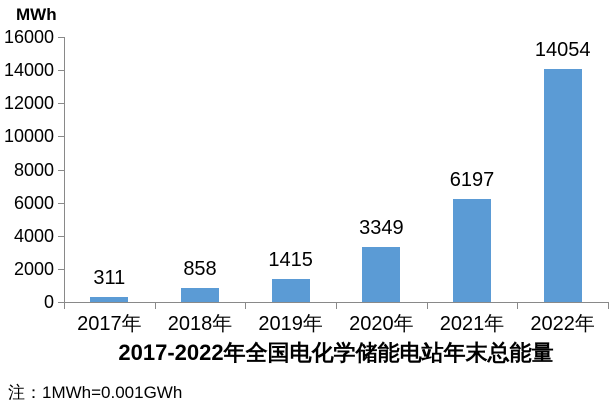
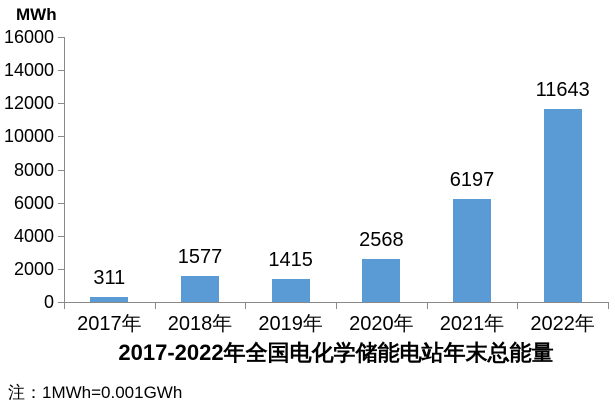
2018年: 858 -> 1577
2020年: 3349 -> 2568
2022年: 14054 -> 11643
